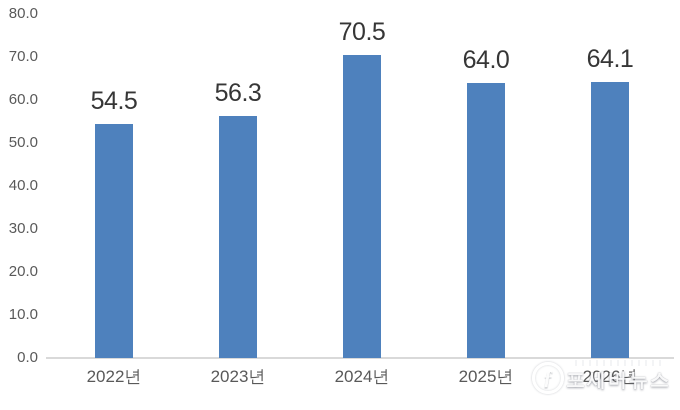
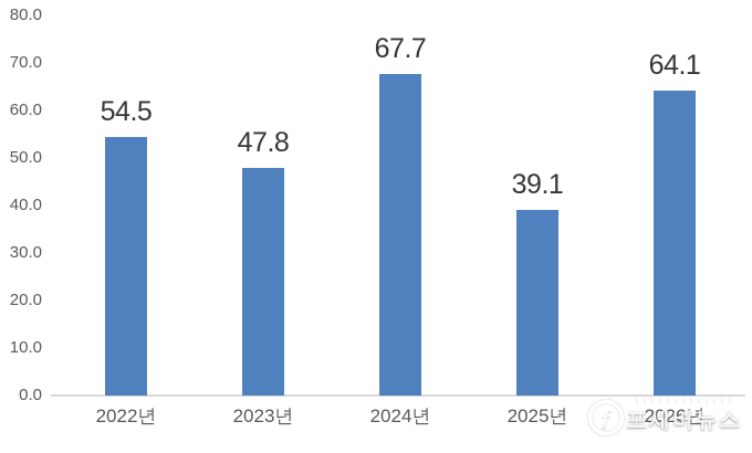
2023년: 56.3 -> 47.8
2024년: 70.5 -> 67.7
2025년: 64.0 -> 39.1
